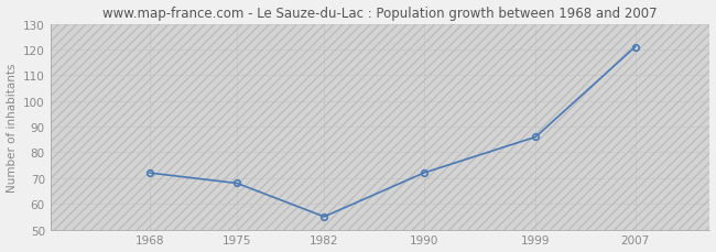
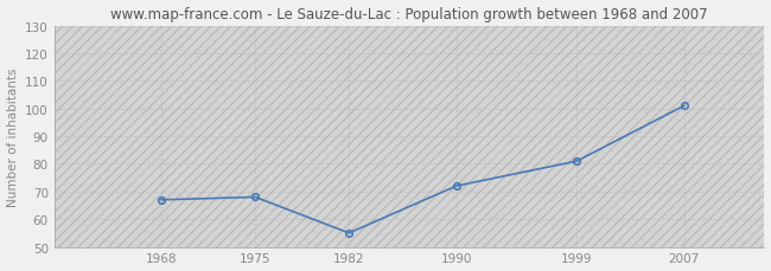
1968: 72 -> 67
1999: 86 -> 81
2007: 121 -> 101
